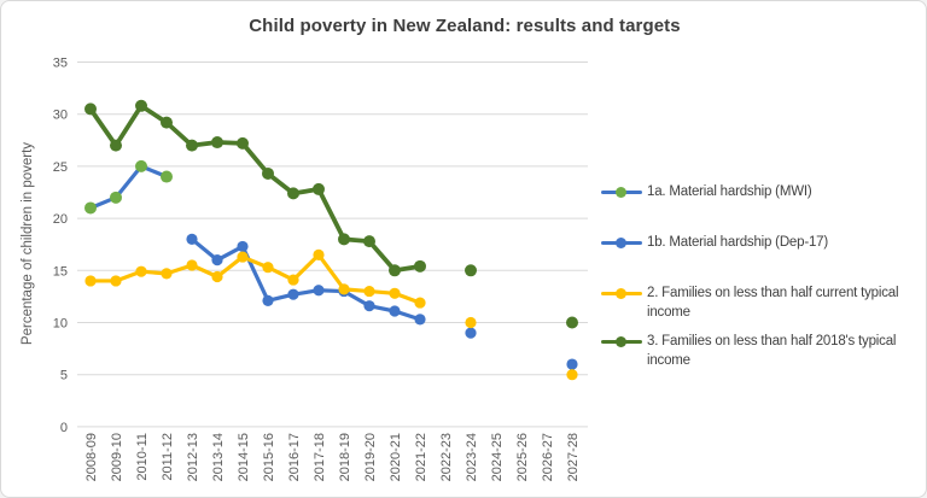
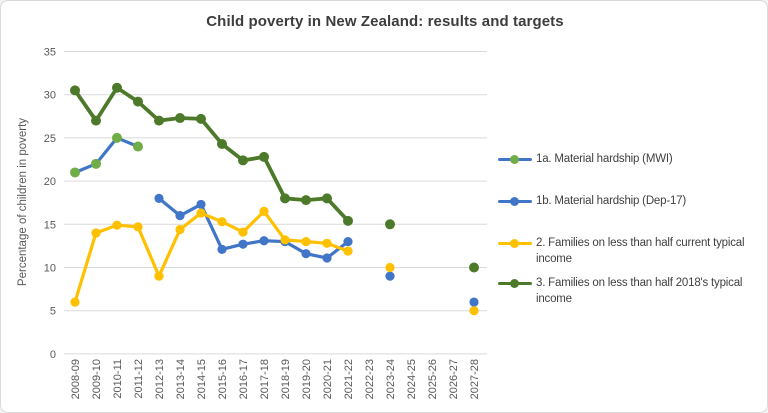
2. Families on less than half current typical income/2008-09: 14 -> 6
2. Families on less than half current typical income/2012-13: 16 -> 9
3. Families on less than half 2018's typical income/2020-21: 15 -> 18
1b. Material hardship (Dep-17)/2021-22: 10 -> 13
